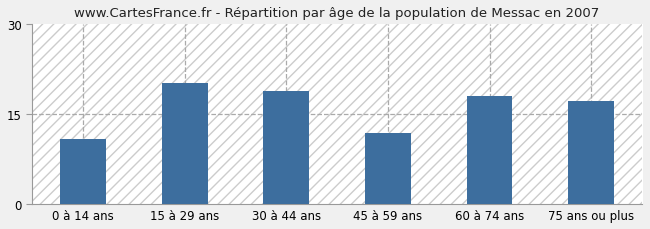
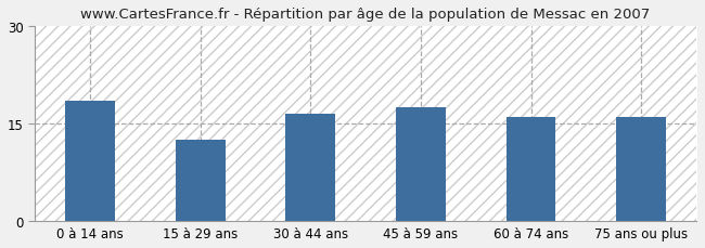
0 à 14 ans: 10.8 -> 18.5
15 à 29 ans: 20.2 -> 12.5
30 à 44 ans: 18.8 -> 16.5
45 à 59 ans: 11.8 -> 17.5
60 à 74 ans: 18.0 -> 16.0
75 ans ou plus: 17.2 -> 16.0
